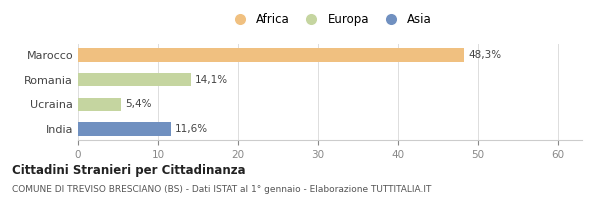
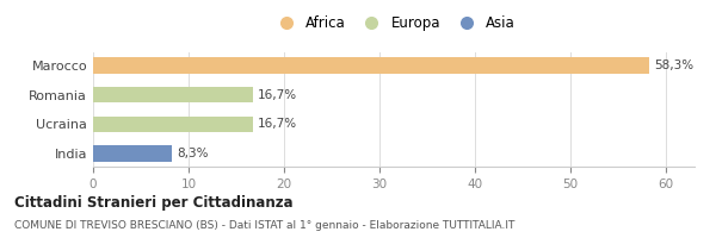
Marocco: 48,3% -> 58,3%
Romania: 14,1% -> 16,7%
Ucraina: 5,4% -> 16,7%
India: 11,6% -> 8,3%
